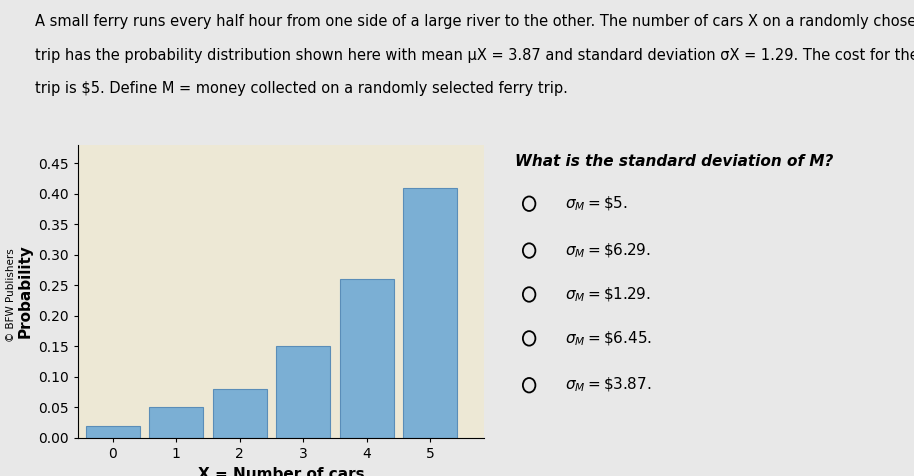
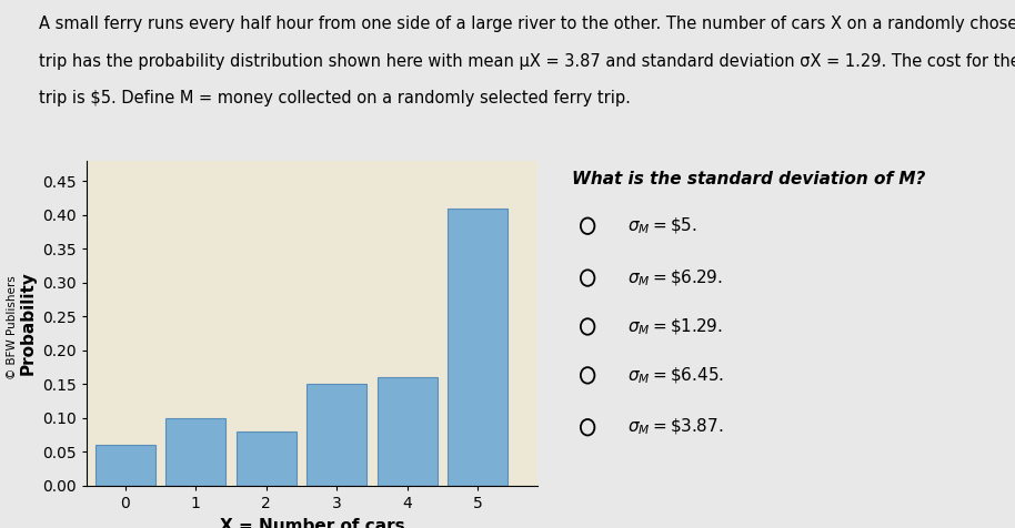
0: 0.02 -> 0.06
1: 0.05 -> 0.10
4: 0.26 -> 0.16
